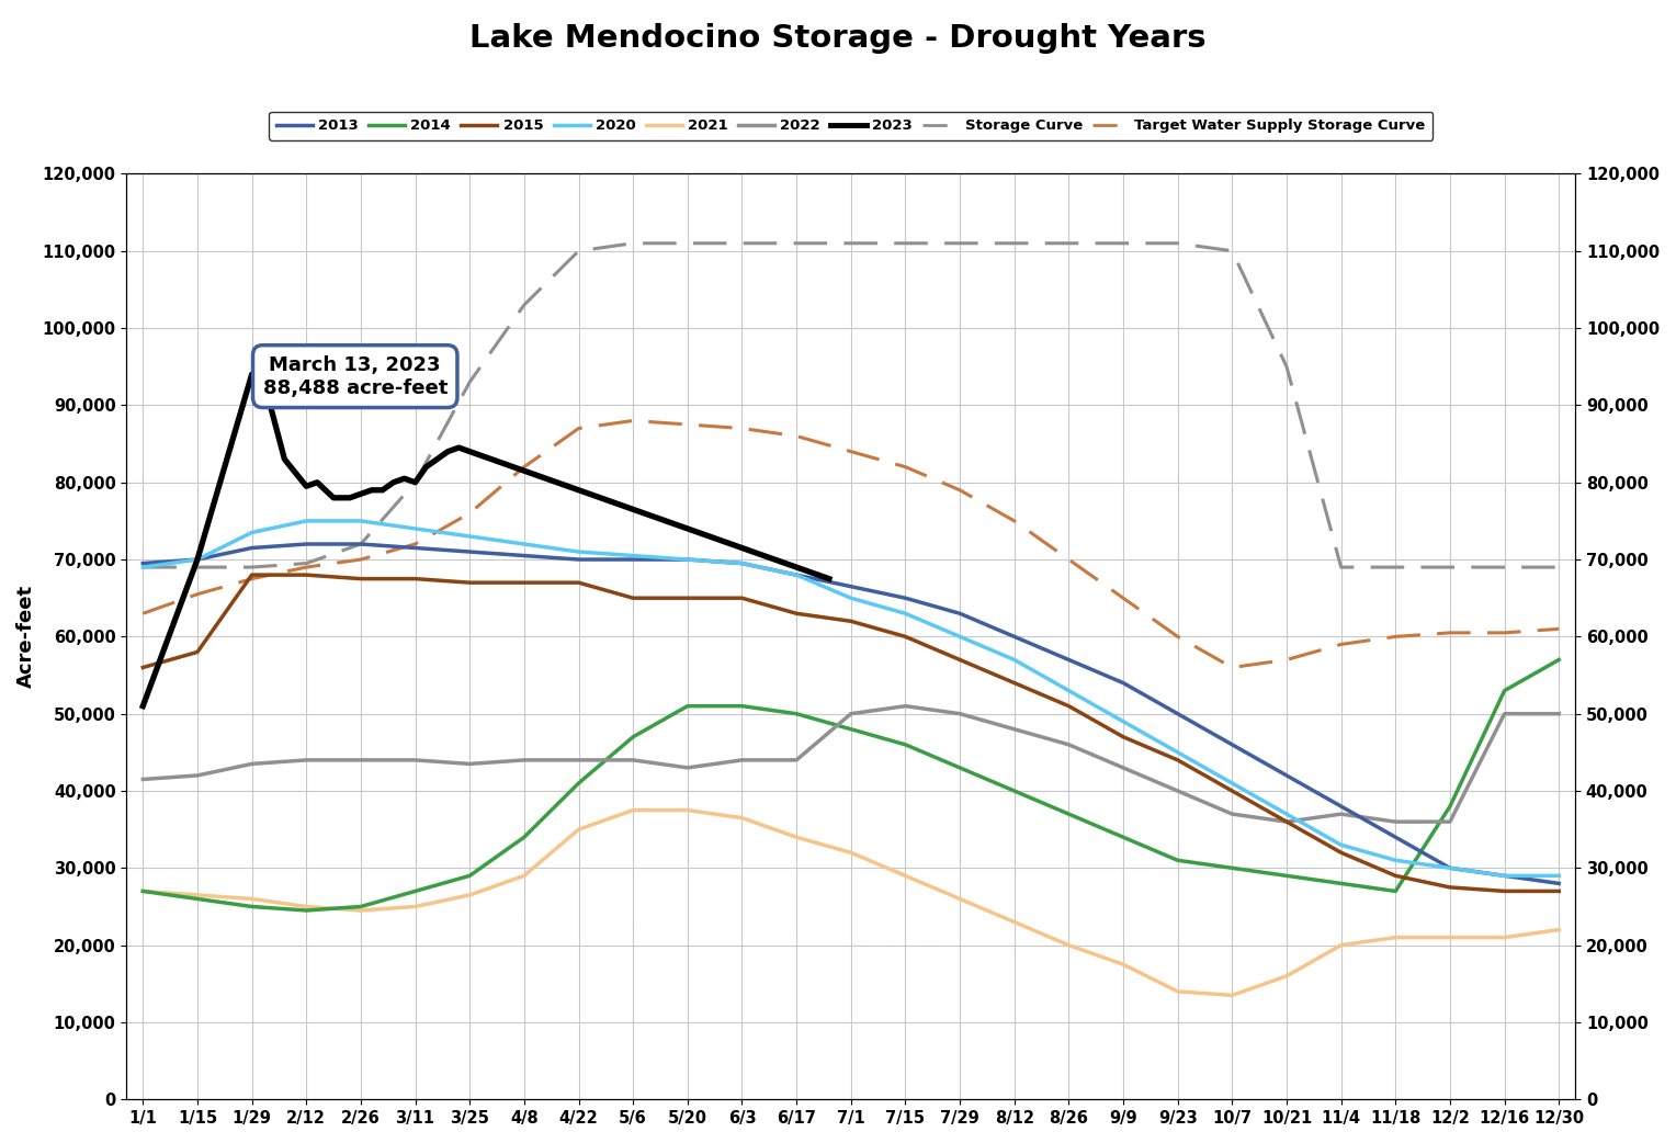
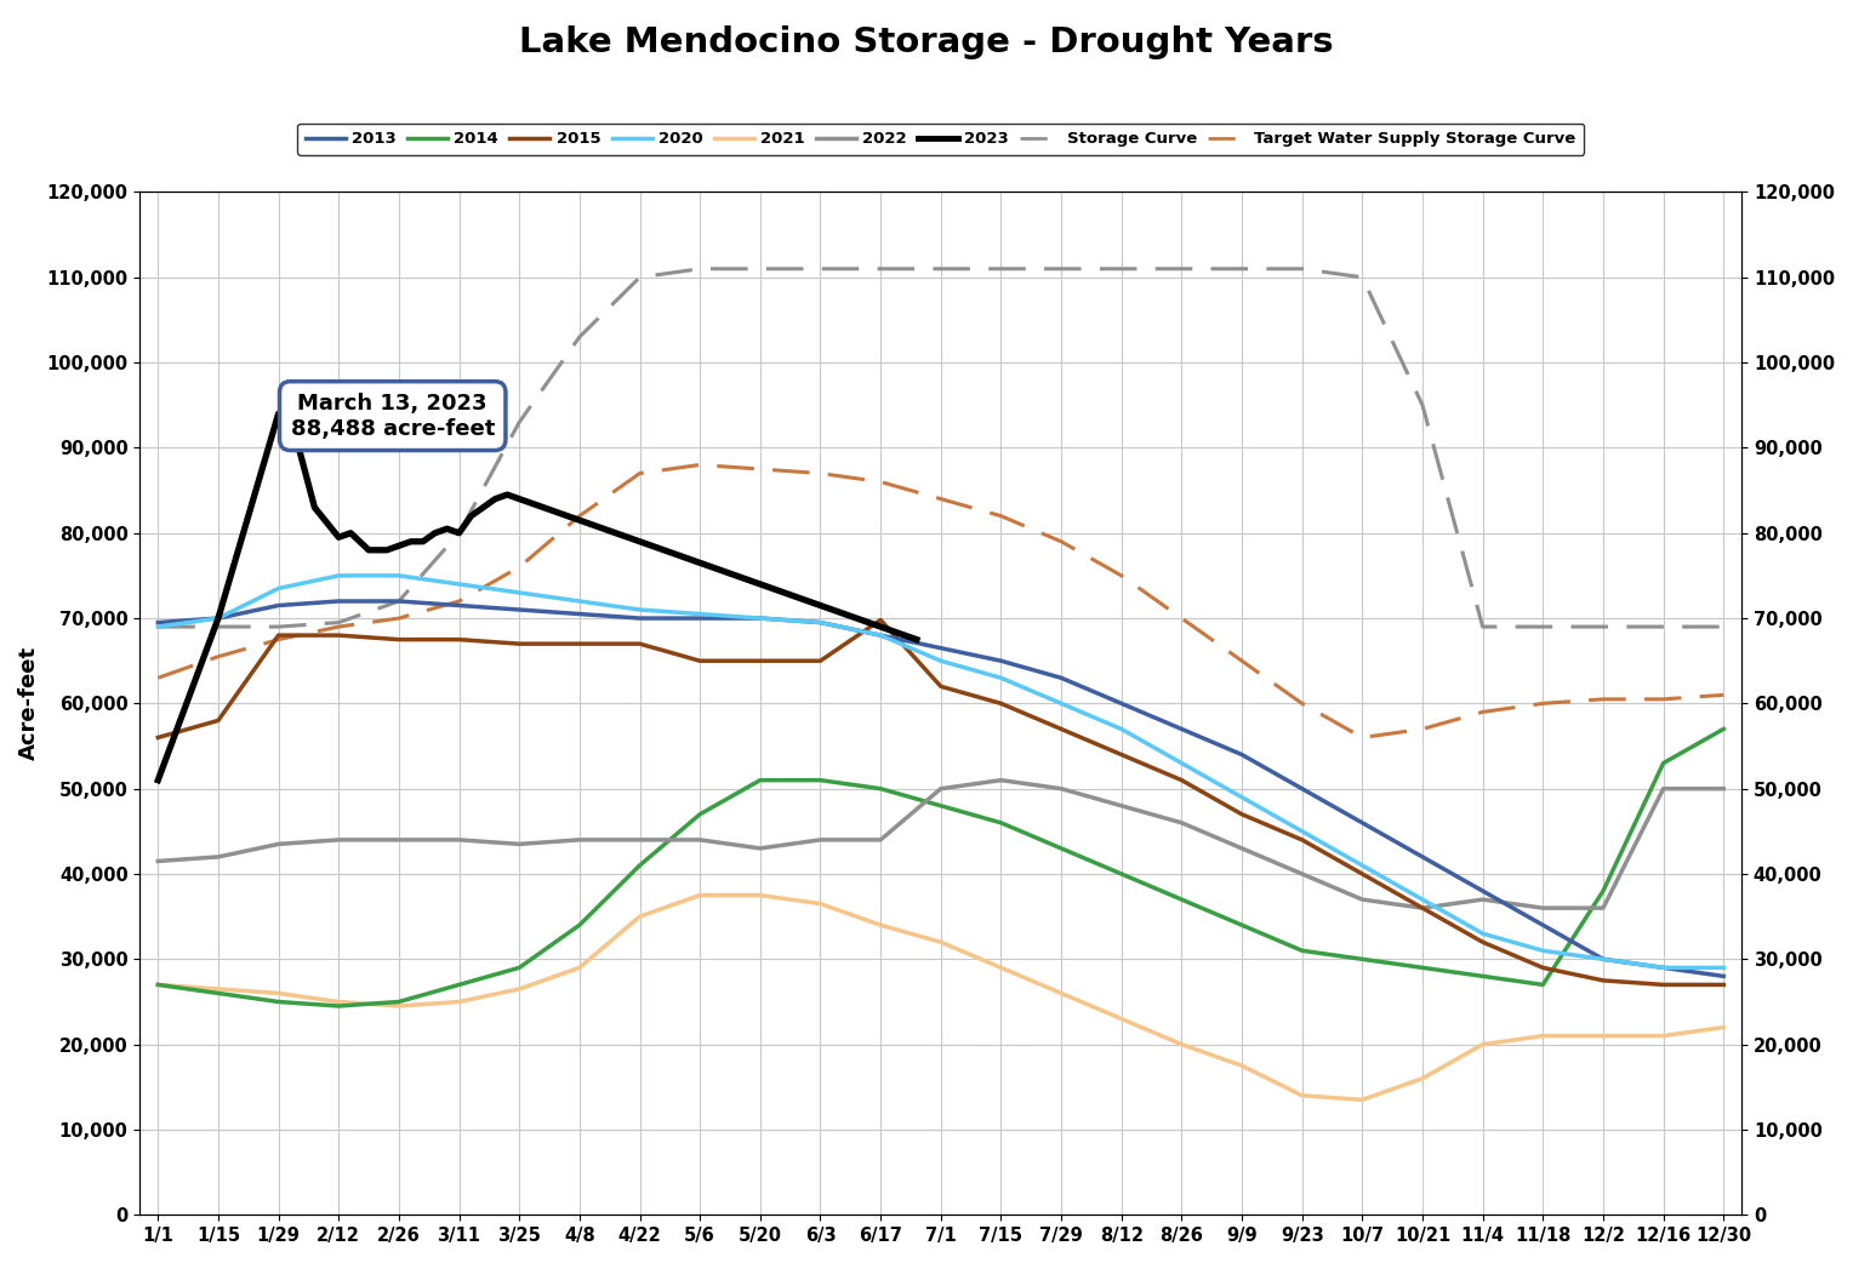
2015/6/17: 63,000 -> 69,800
